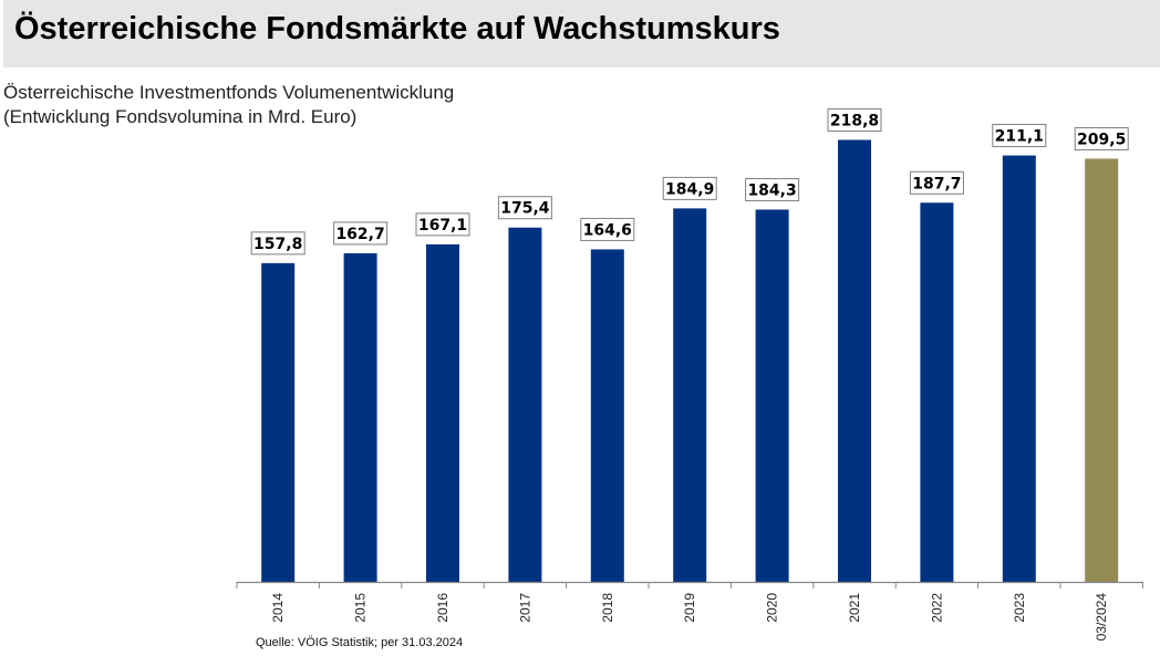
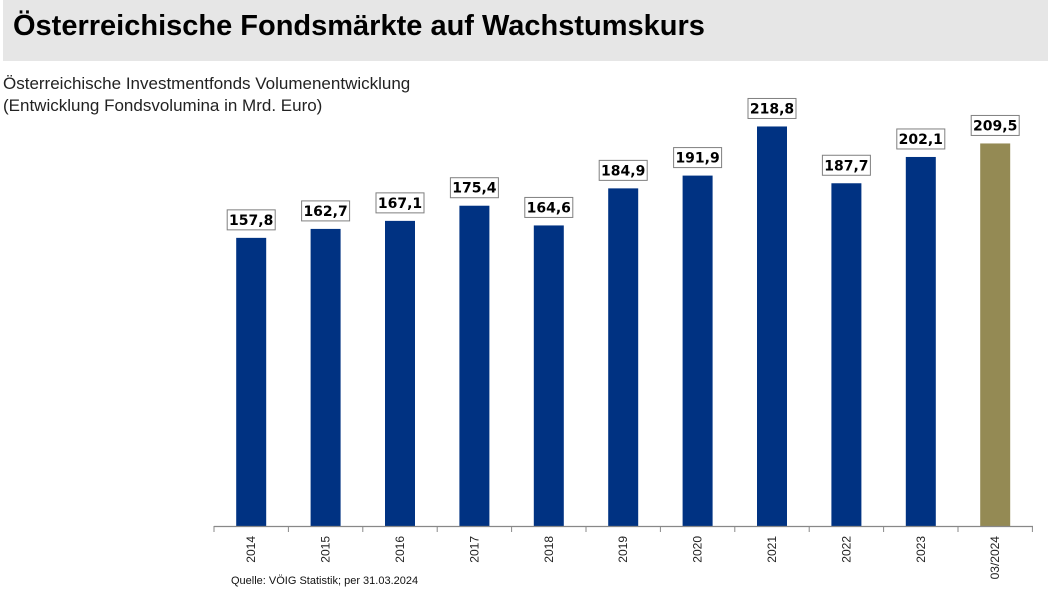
2020: 184,3 -> 191,9
2023: 211,1 -> 202,1
